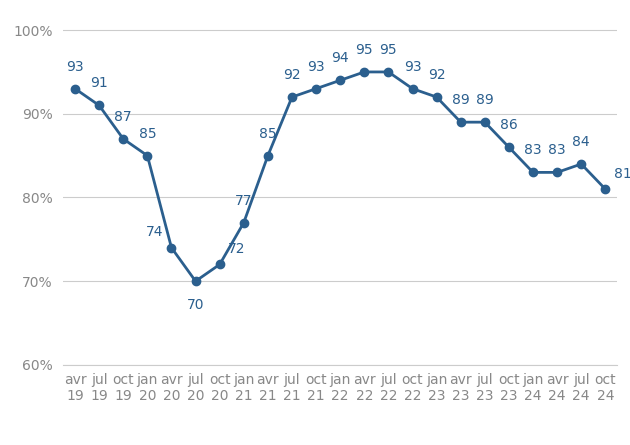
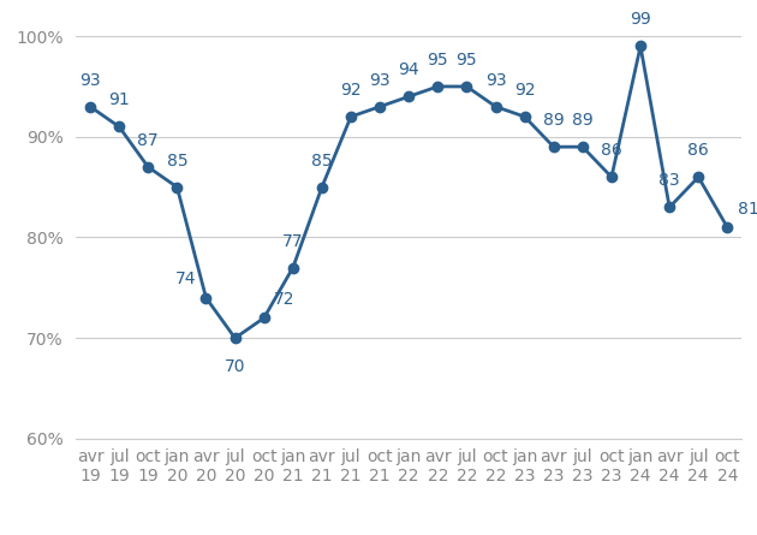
jan 24: 83 -> 99
jul 24: 84 -> 86
